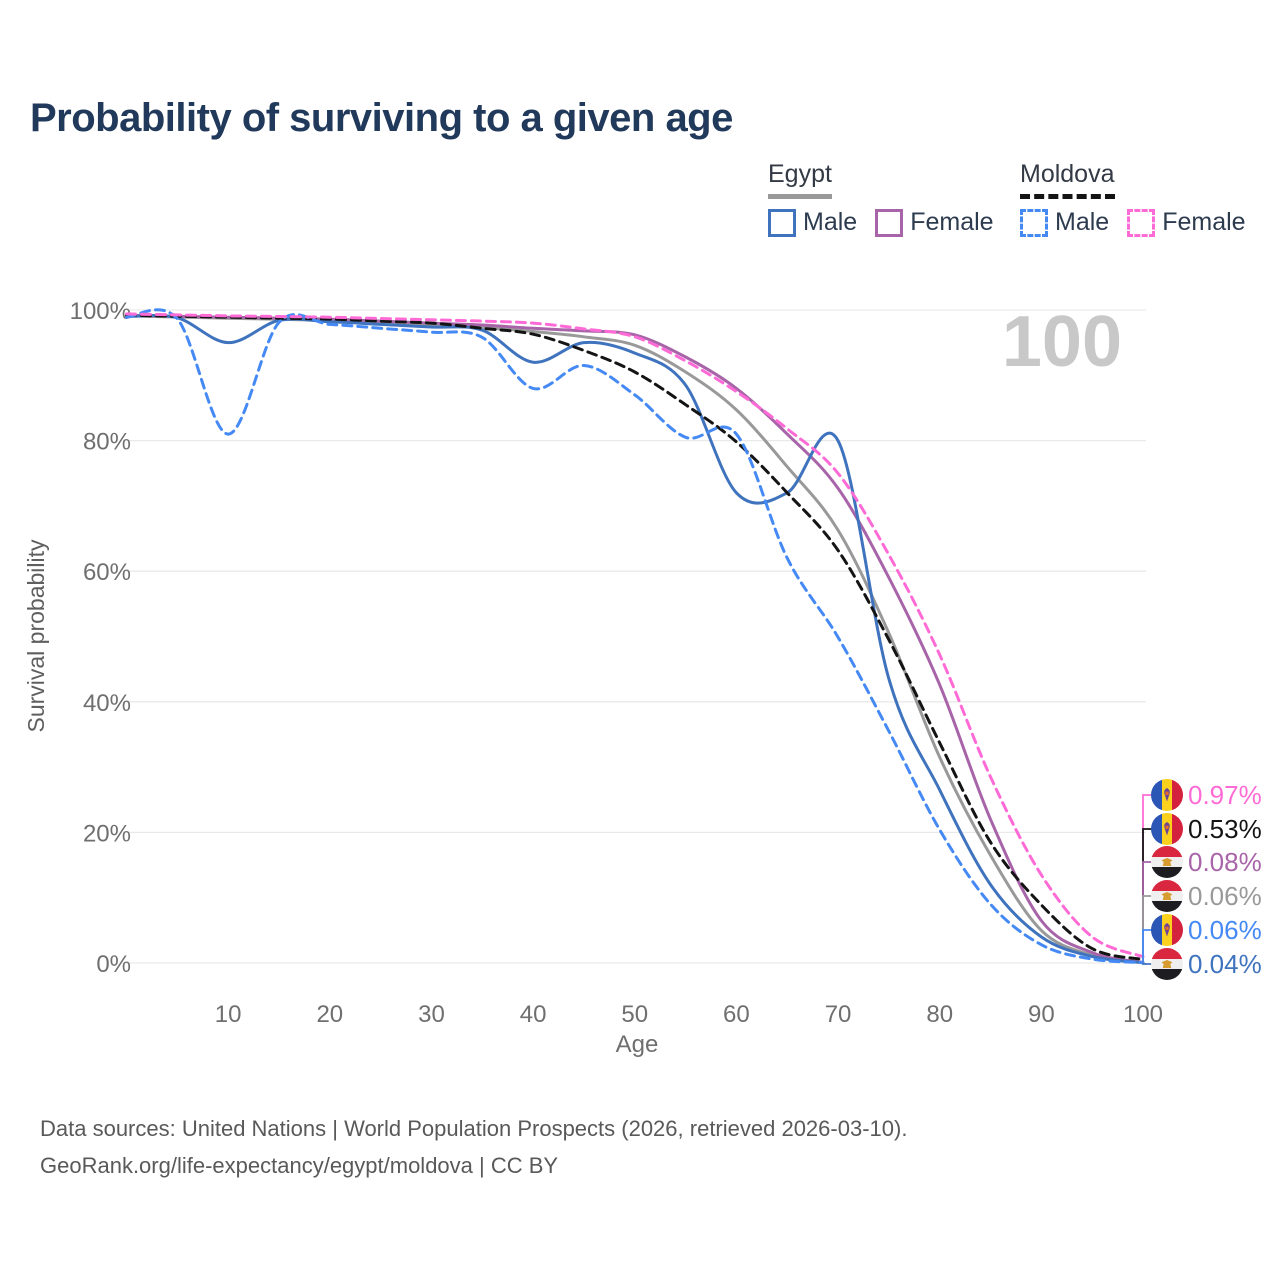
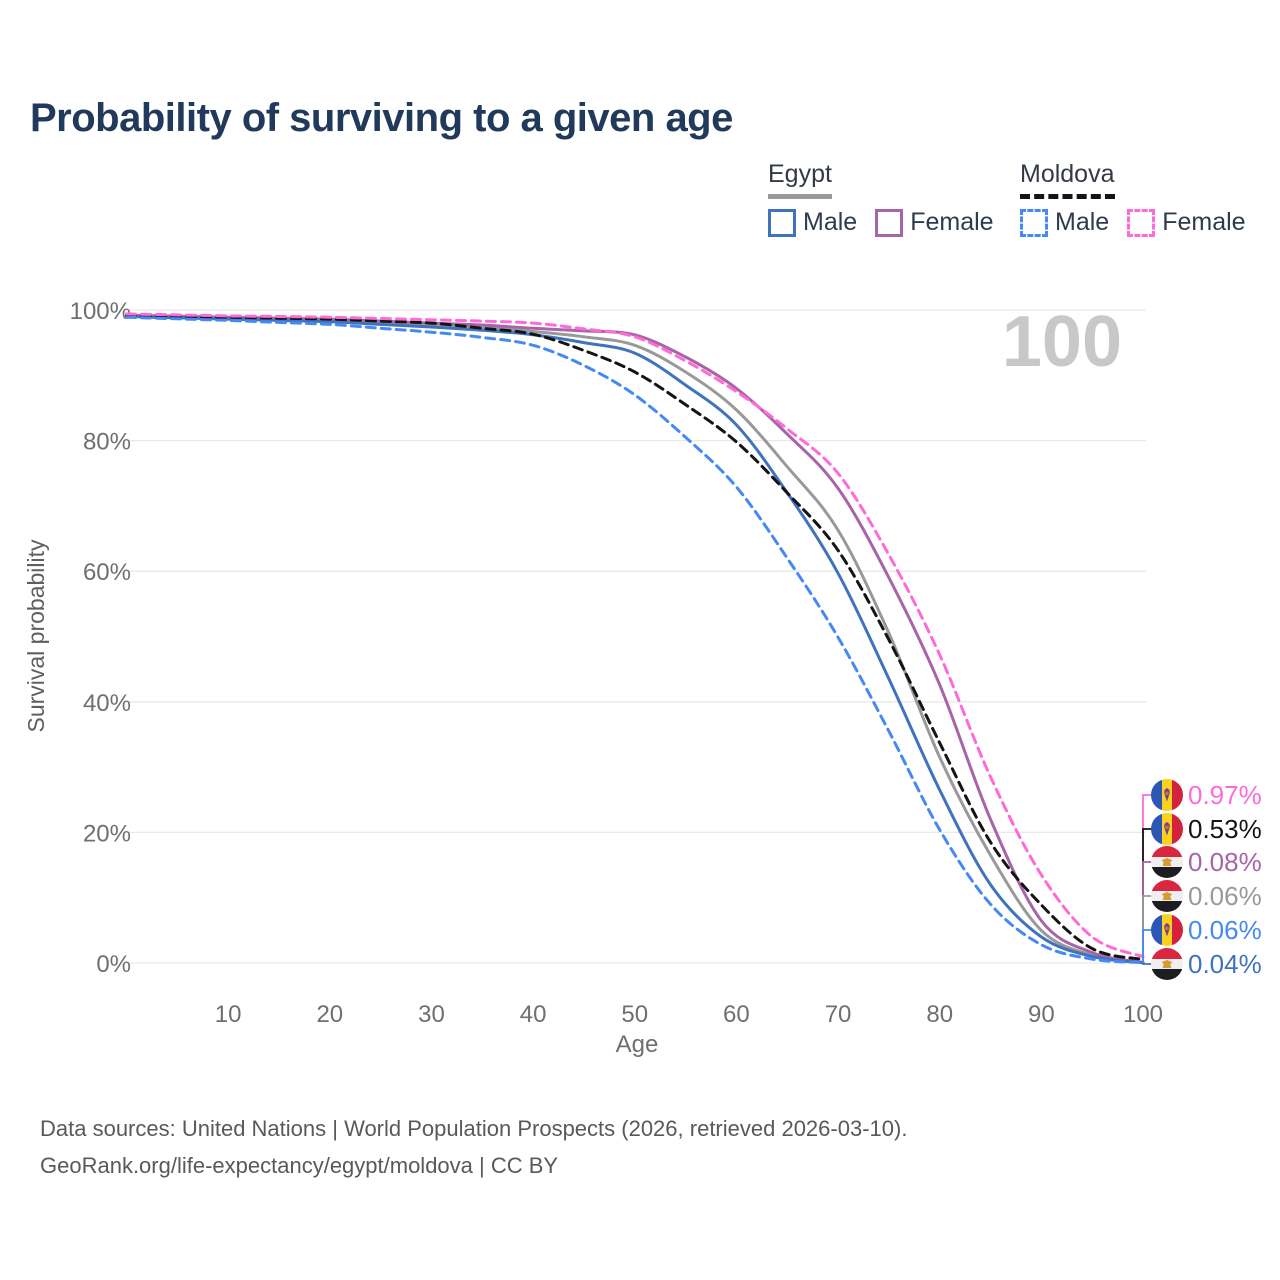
Egypt Male/10: 95% -> 99%
Moldova Male/10: 81% -> 98%
Egypt Male/40: 92% -> 96%
Moldova Male/40: 88% -> 95%
Egypt Male/60: 72% -> 82%
Moldova Male/60: 81% -> 73%
Egypt Male/70: 80% -> 60%
